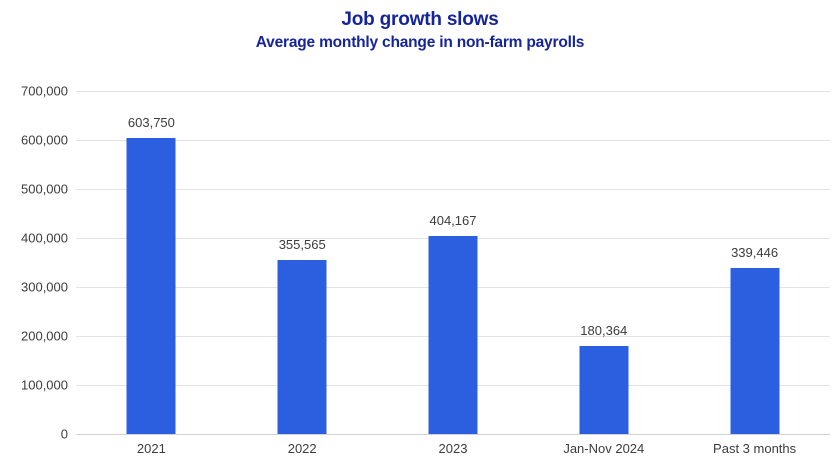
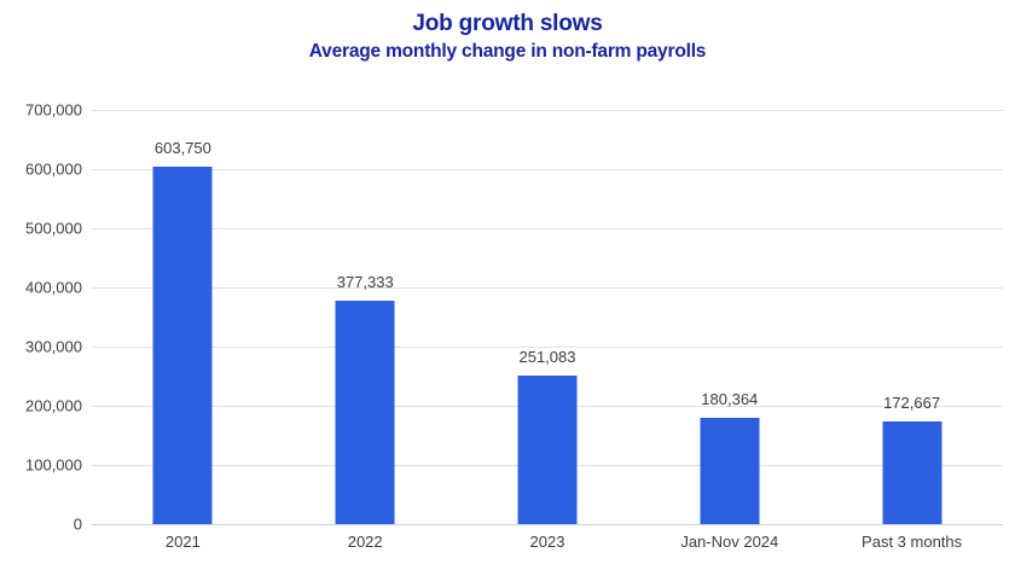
2022: 355,565 -> 377,333
2023: 404,167 -> 251,083
Past 3 months: 339,446 -> 172,667
